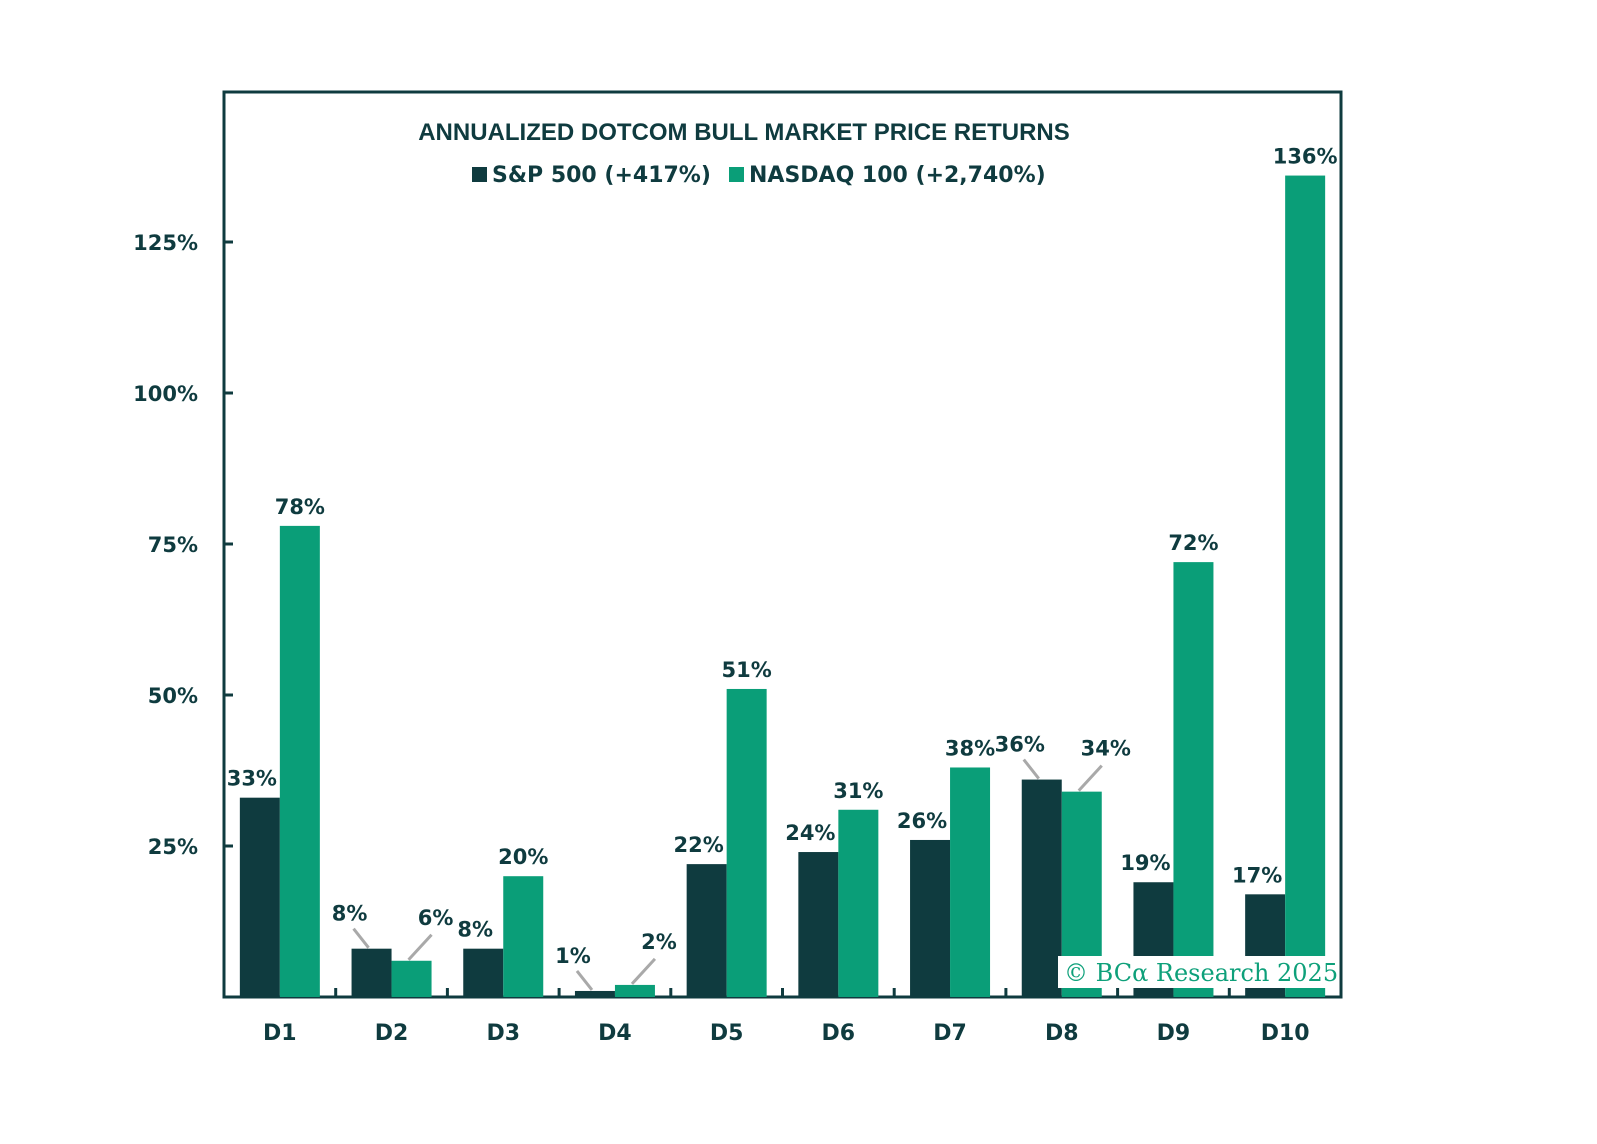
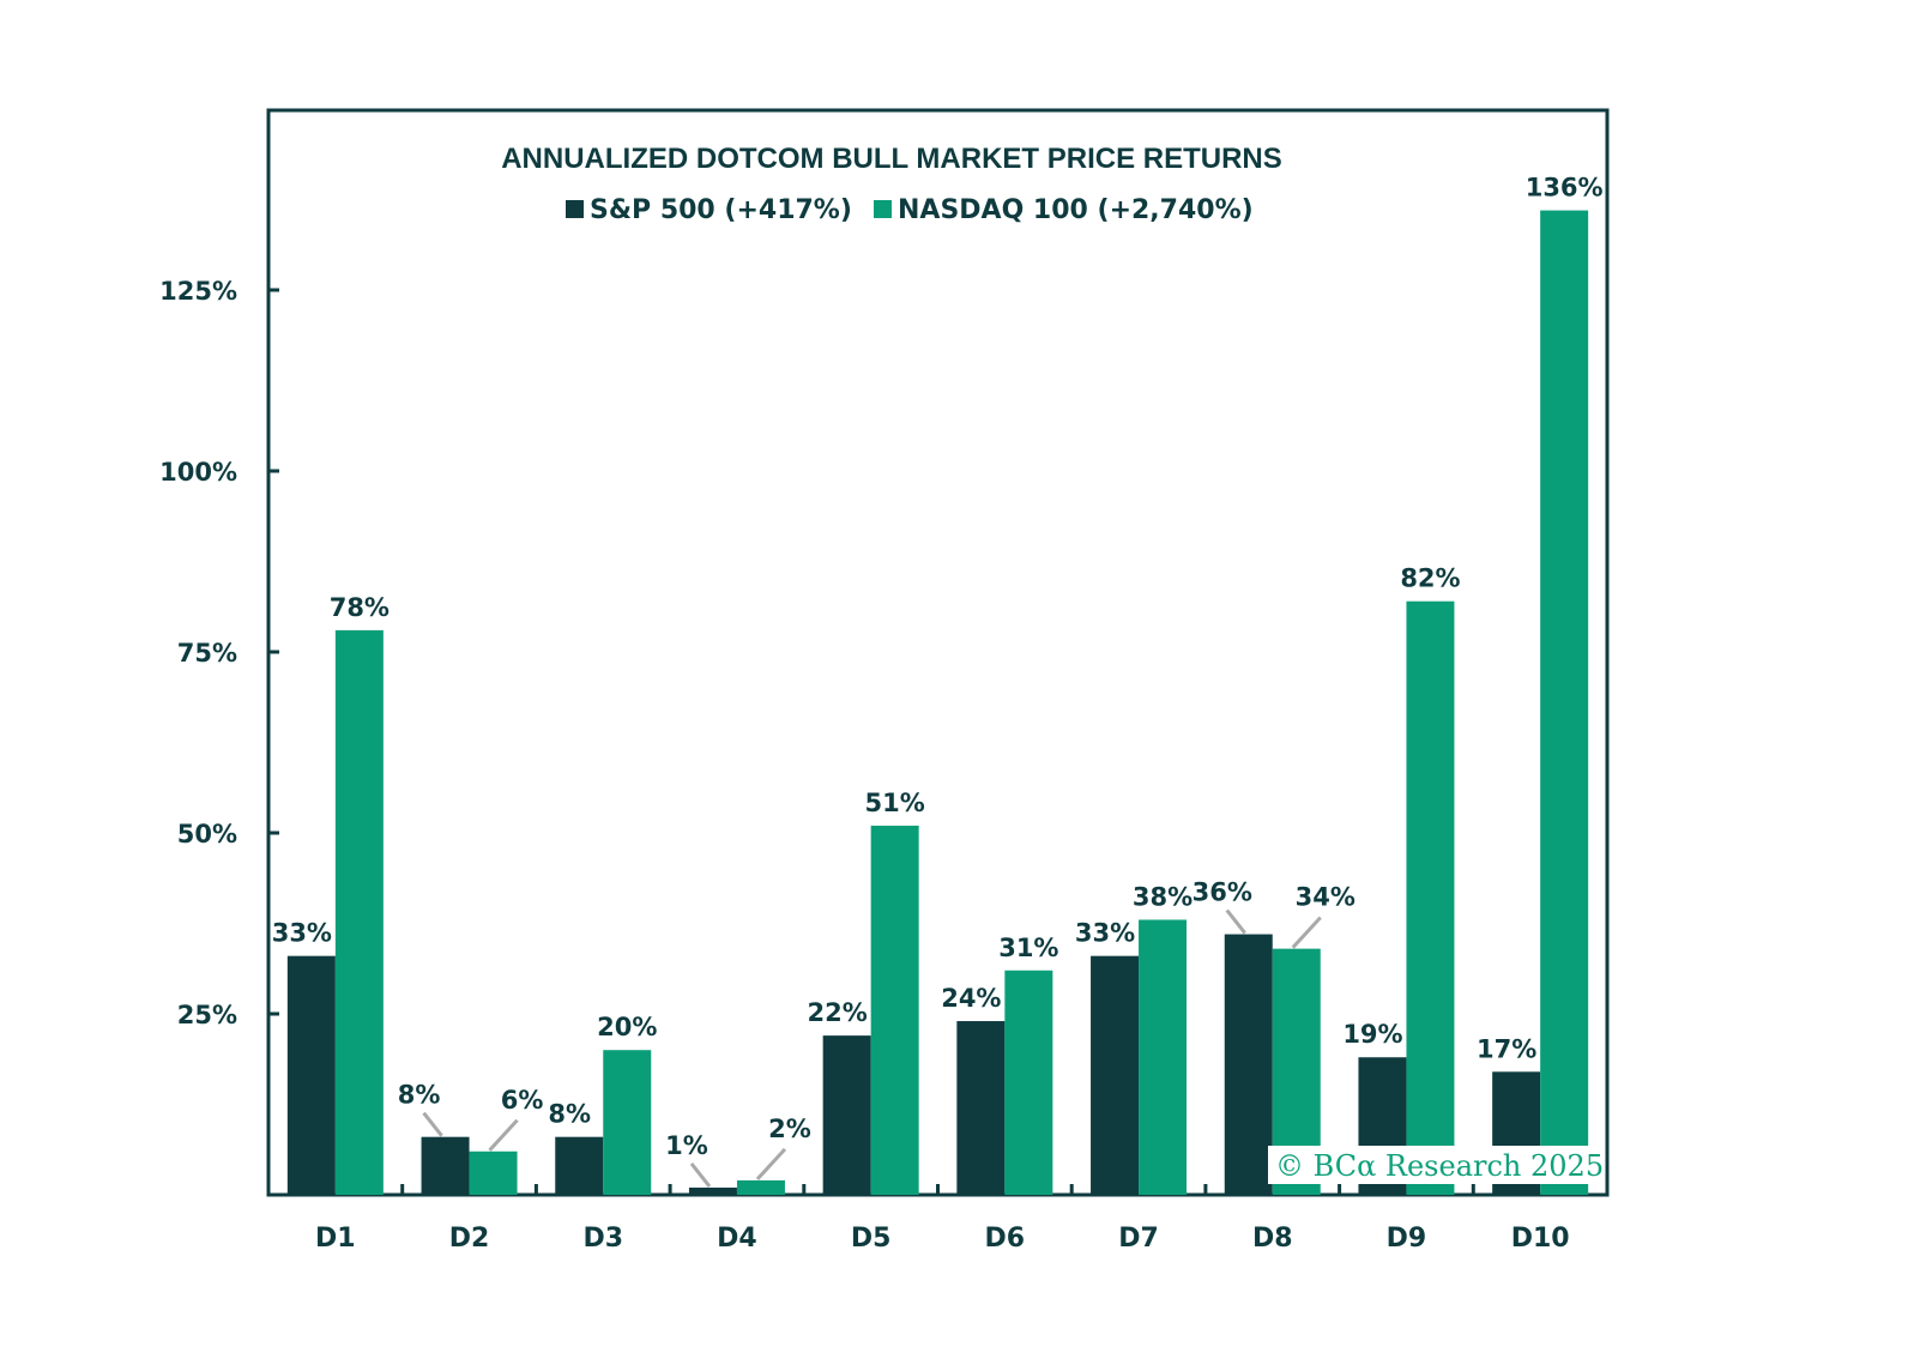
S&P 500 (+417%)/D7: 26% -> 33%
NASDAQ 100 (+2,740%)/D9: 72% -> 82%
